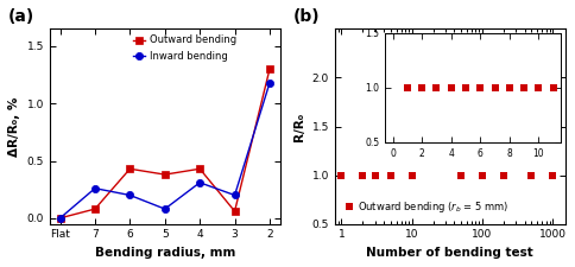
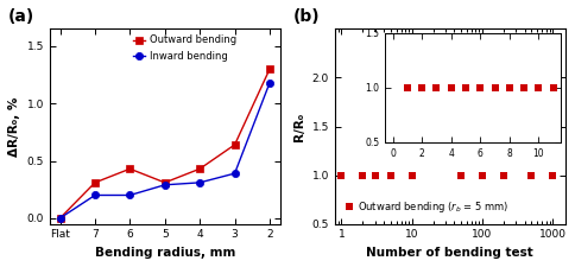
Outward bending/7: 0.08 -> 0.31
Inward bending/7: 0.26 -> 0.20
Outward bending/5: 0.38 -> 0.31
Inward bending/5: 0.08 -> 0.29
Outward bending/3: 0.06 -> 0.64
Inward bending/3: 0.20 -> 0.39
